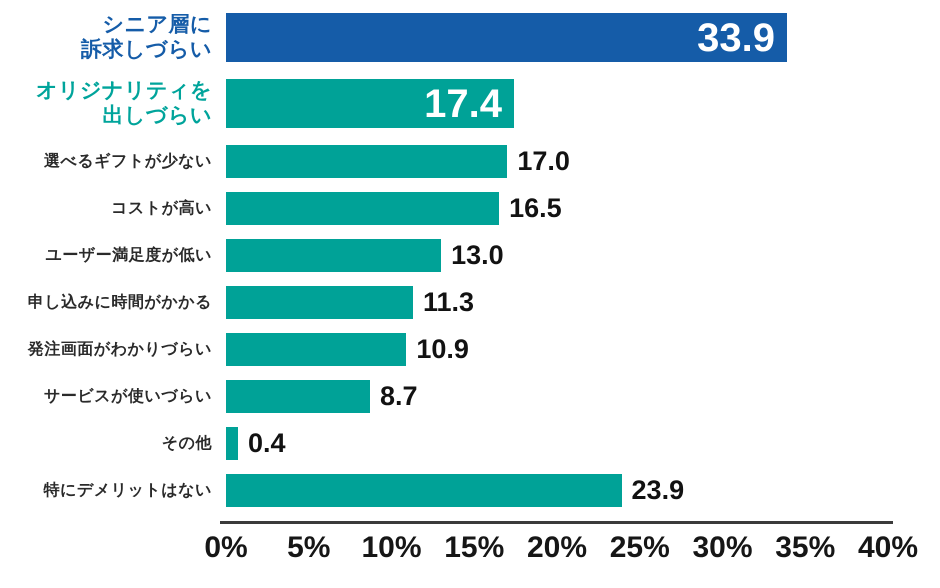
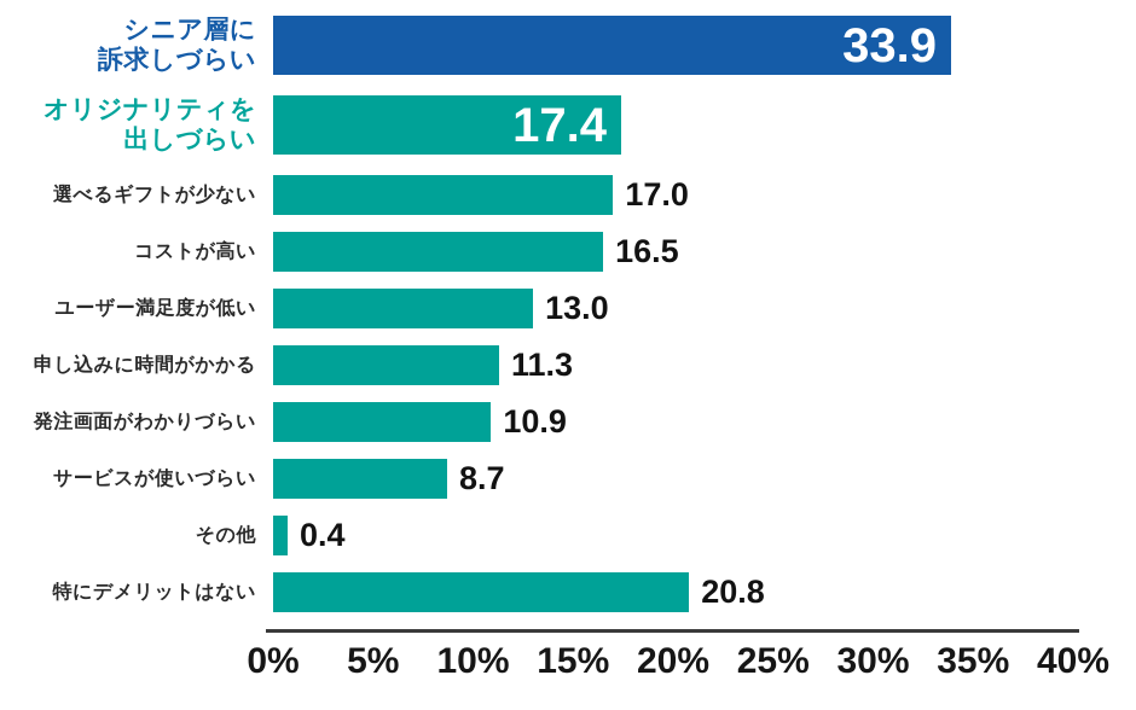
特にデメリットはない: 23.9 -> 20.8
